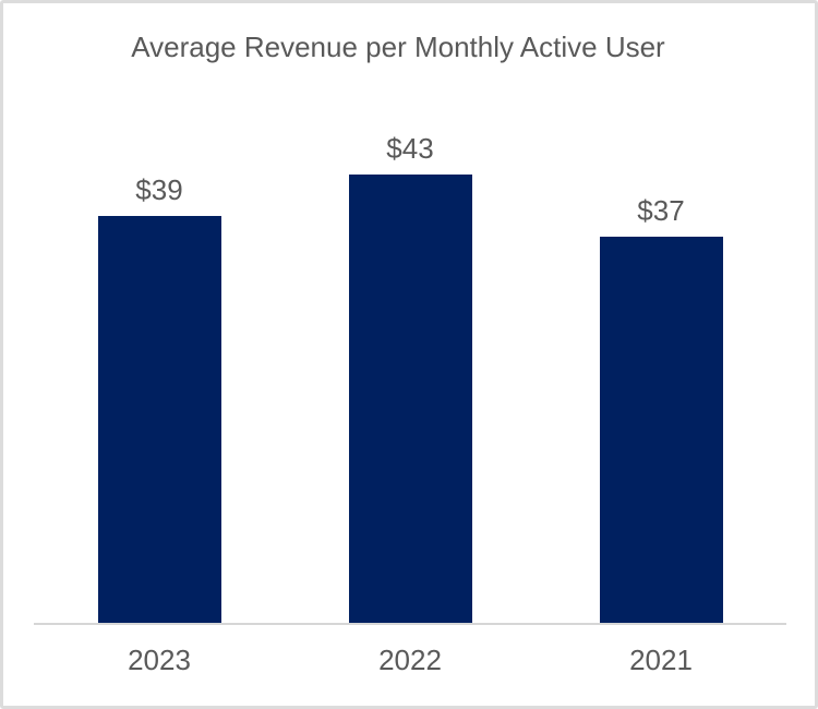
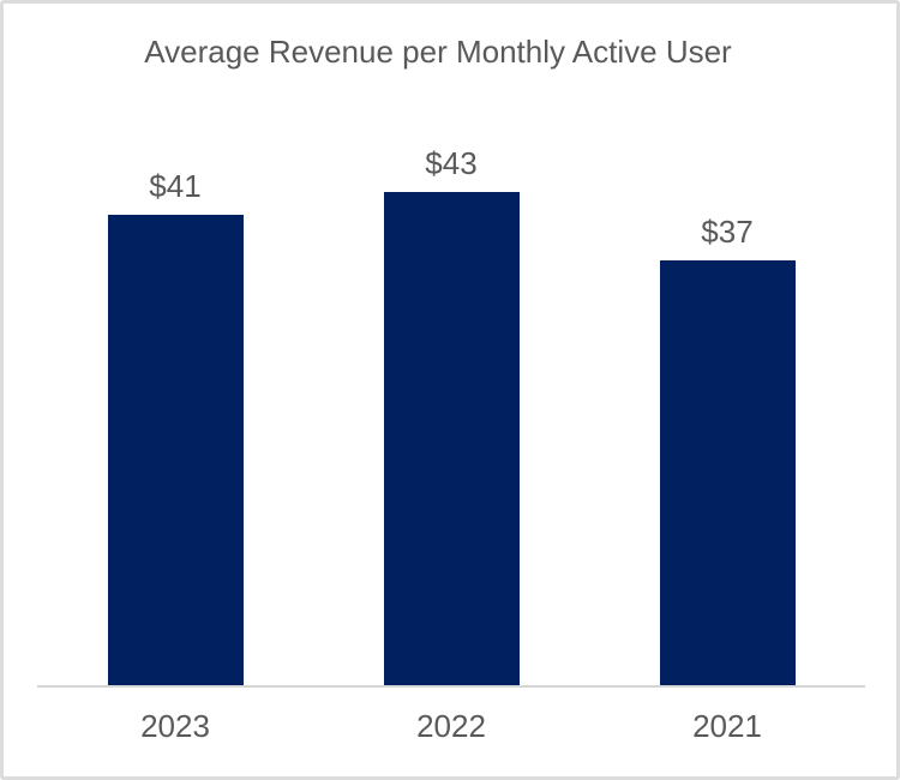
2023: $39 -> $41
